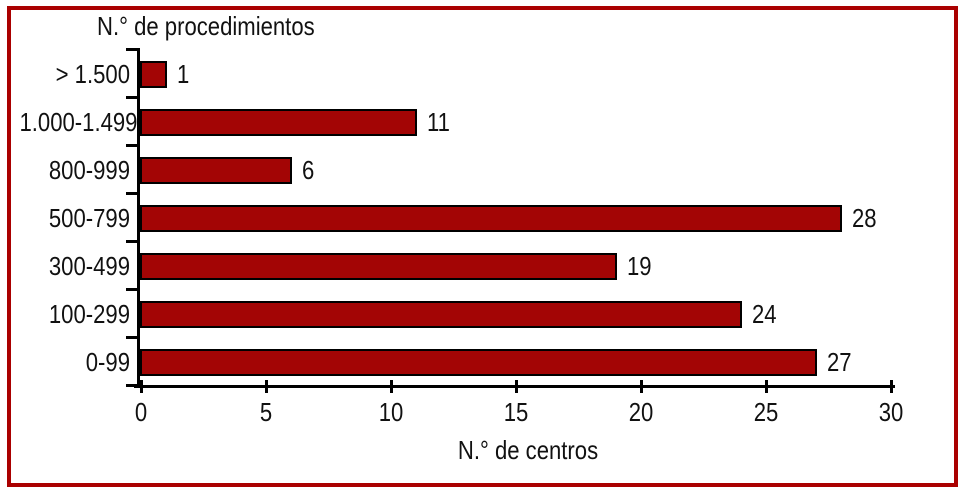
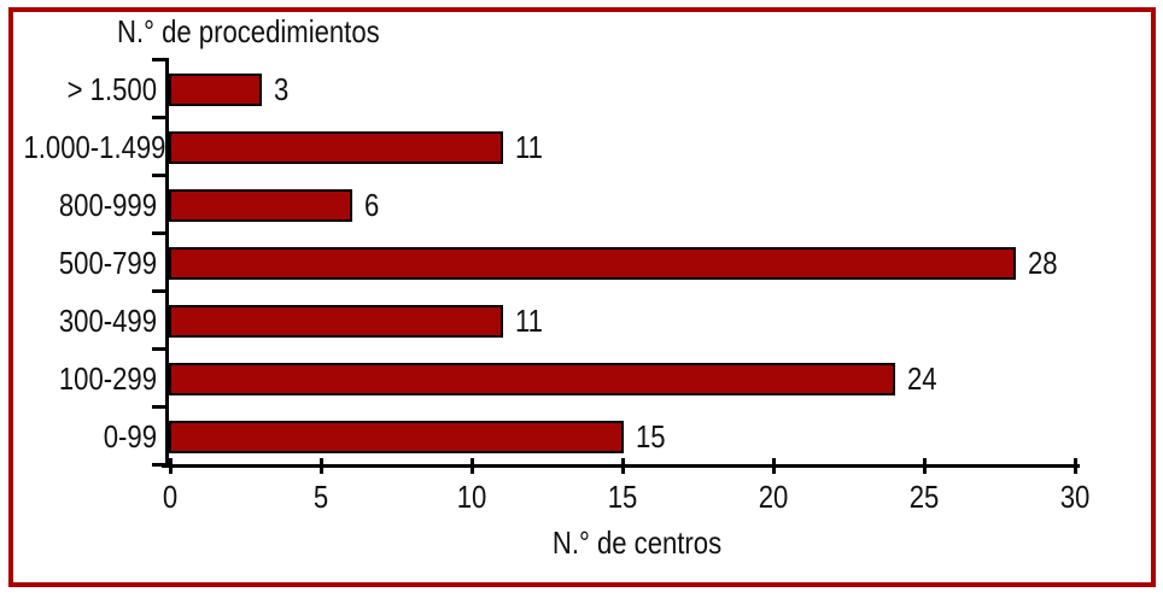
> 1.500: 1 -> 3
300-499: 19 -> 11
0-99: 27 -> 15
